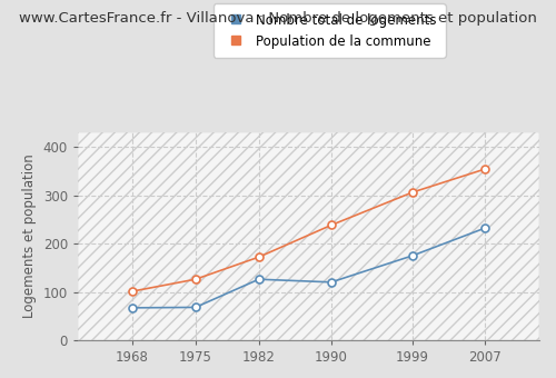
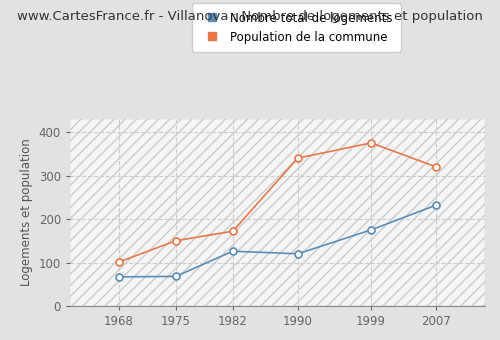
Population de la commune/1975: 126 -> 150
Population de la commune/1990: 238 -> 340
Population de la commune/1999: 306 -> 375
Population de la commune/2007: 354 -> 320
